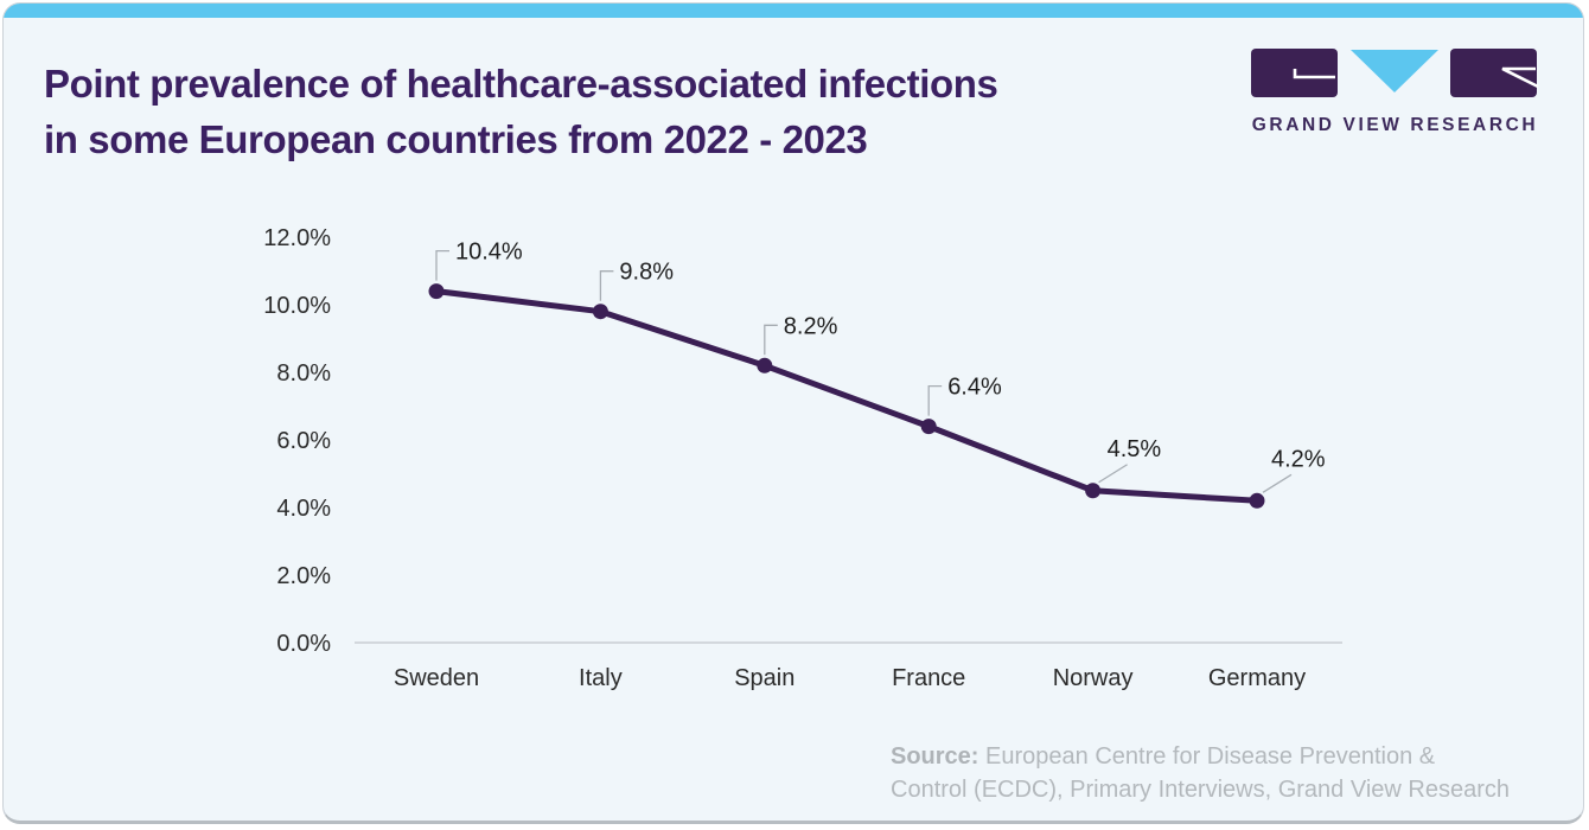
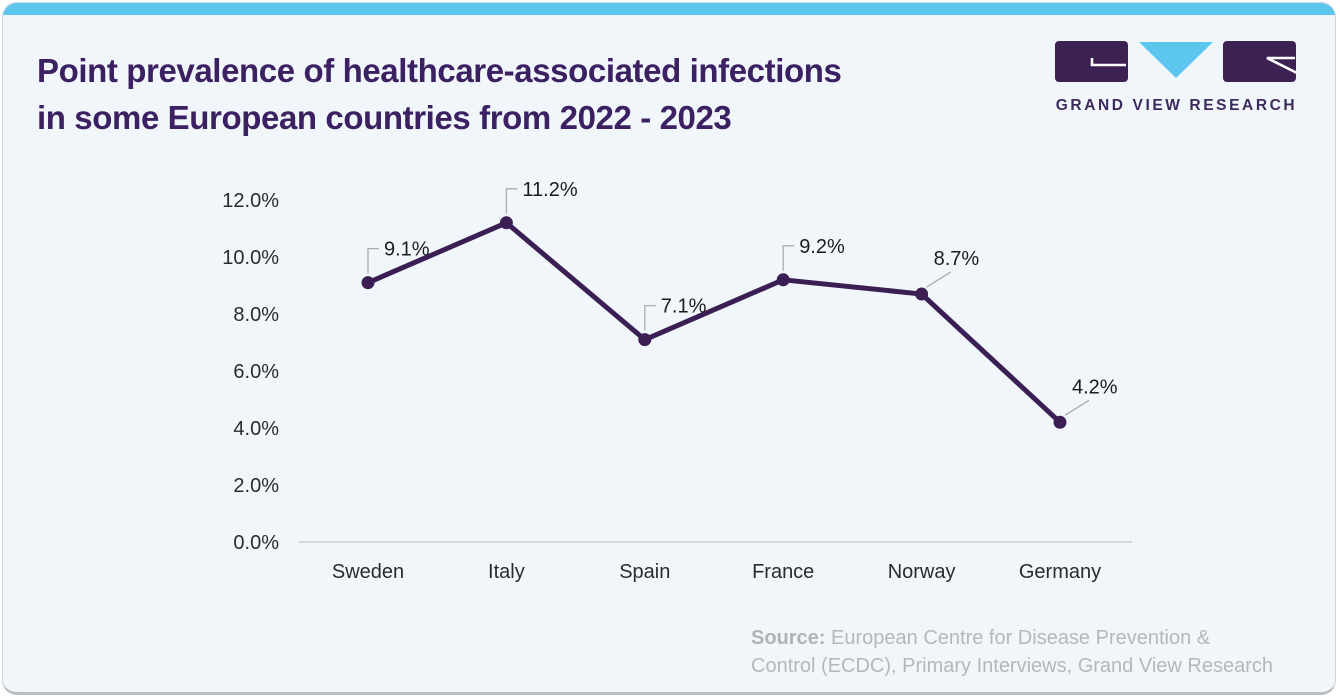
Sweden: 10.4% -> 9.1%
Italy: 9.8% -> 11.2%
Spain: 8.2% -> 7.1%
France: 6.4% -> 9.2%
Norway: 4.5% -> 8.7%
